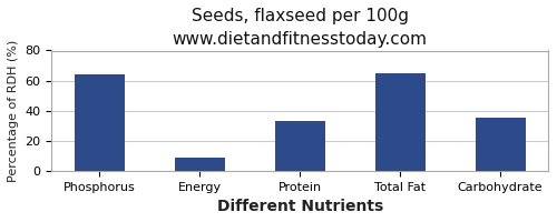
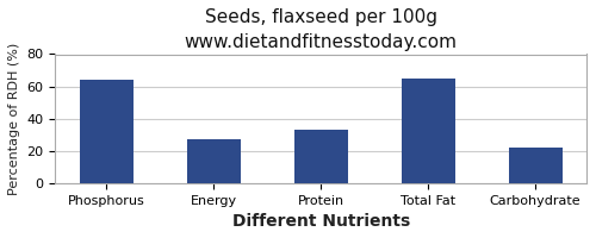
Energy: 9 -> 27
Carbohydrate: 35 -> 22
